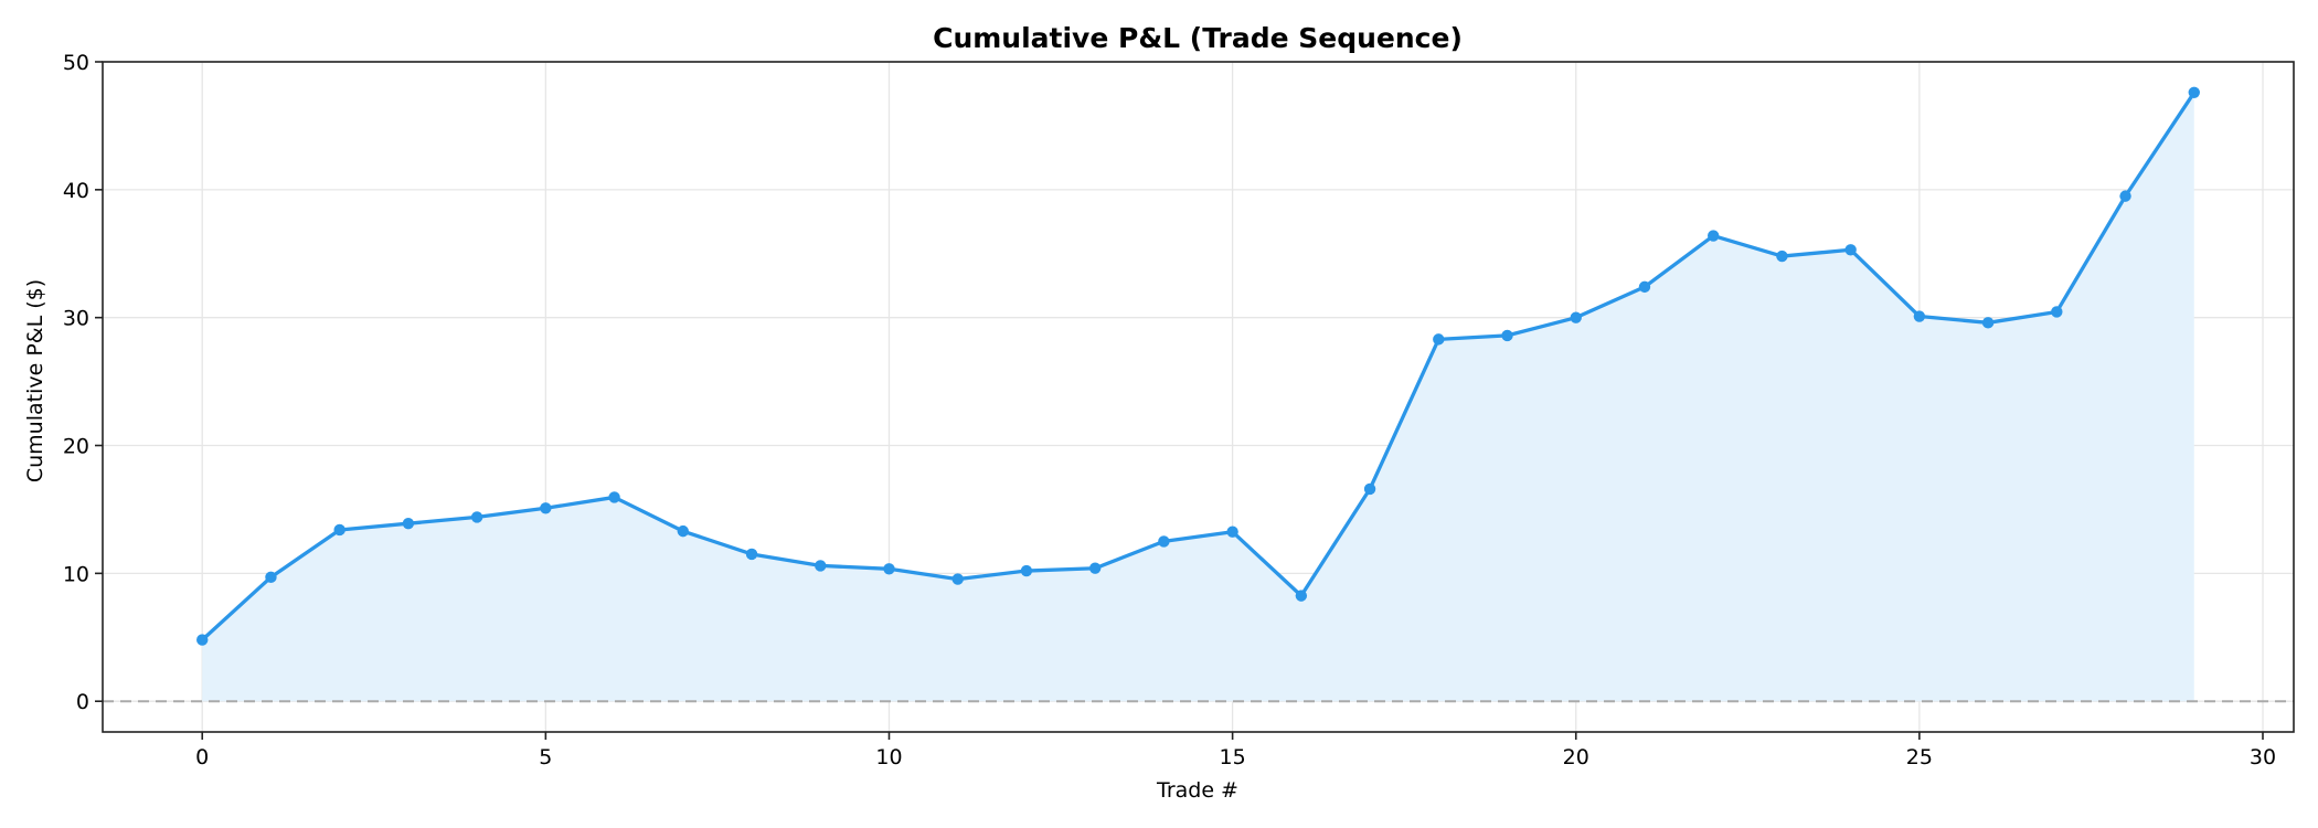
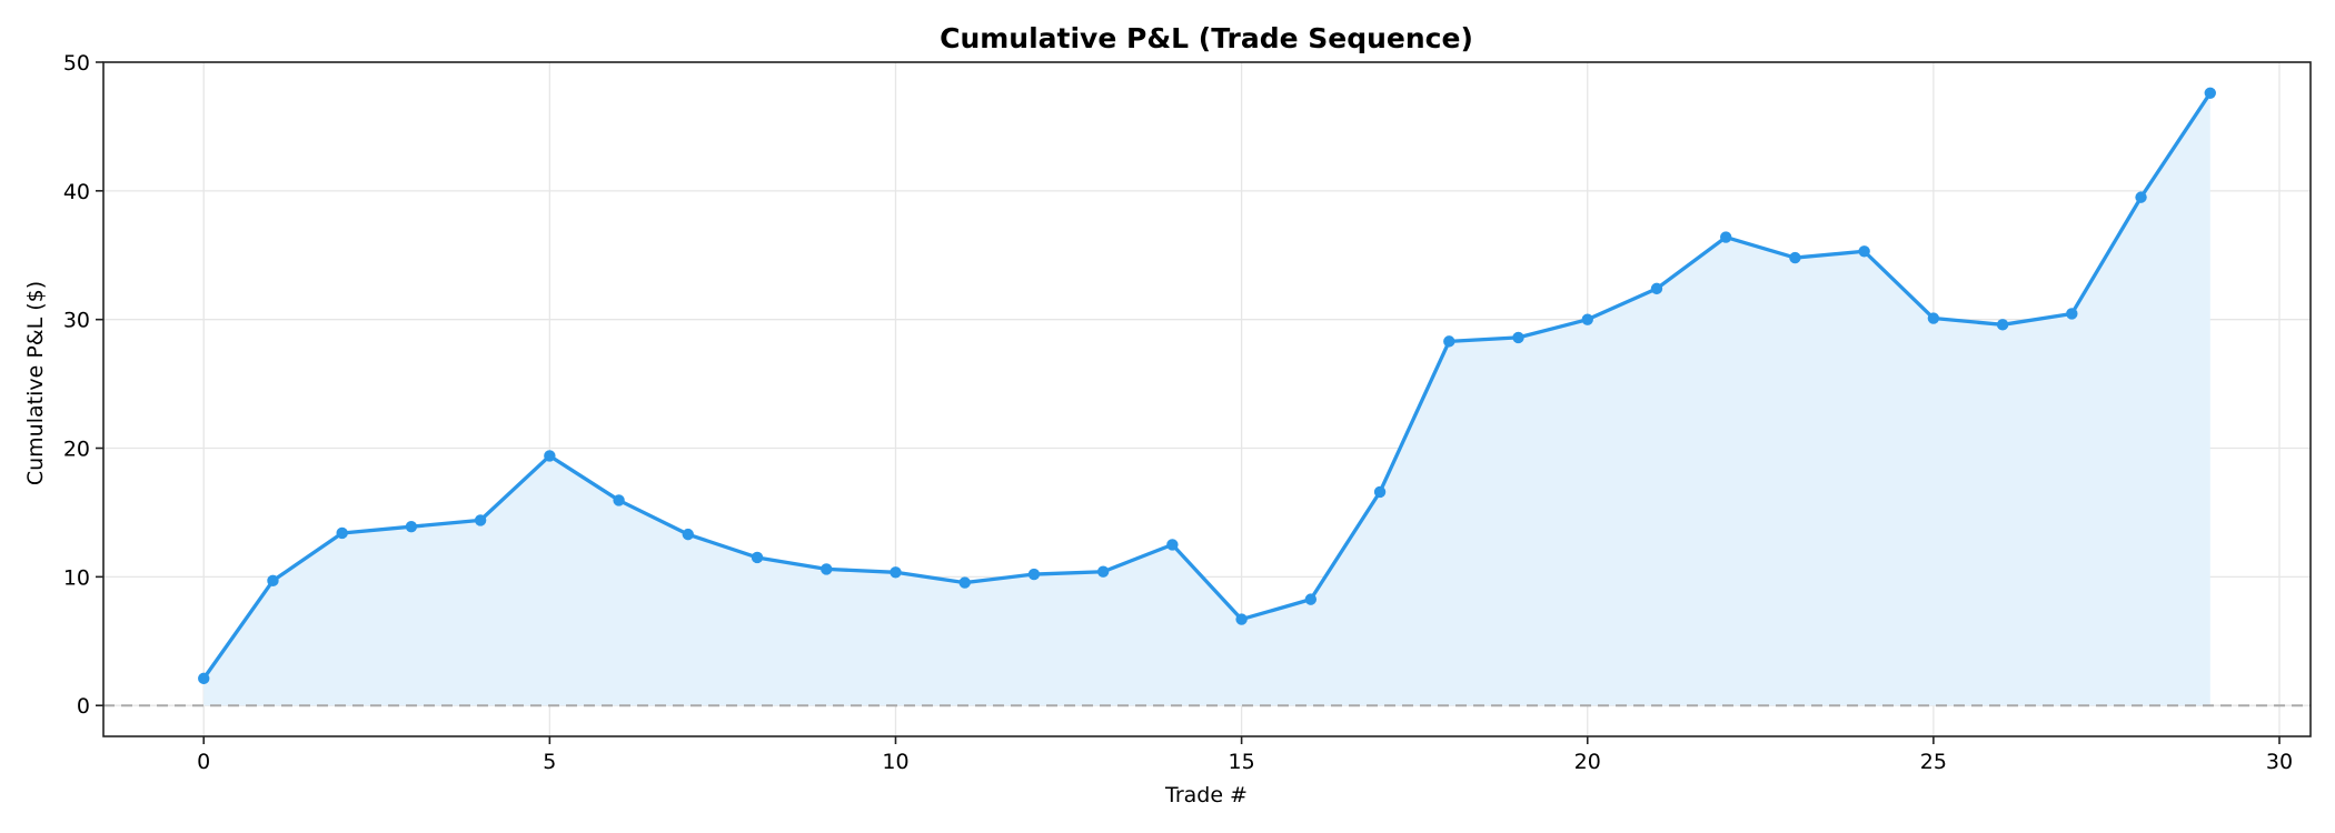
0: 4.8 -> 2.1
5: 15.1 -> 19.4
15: 13.2 -> 6.7
